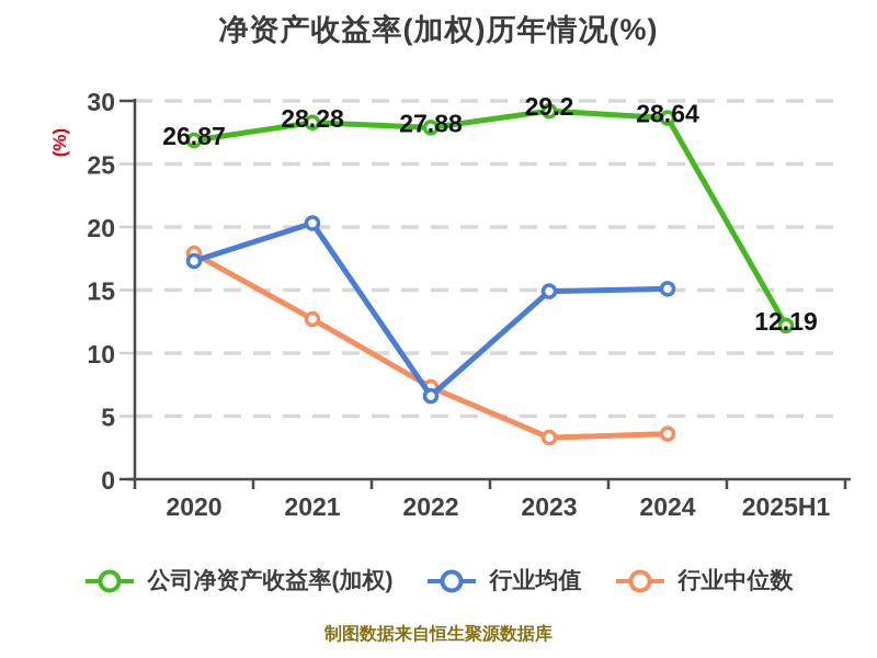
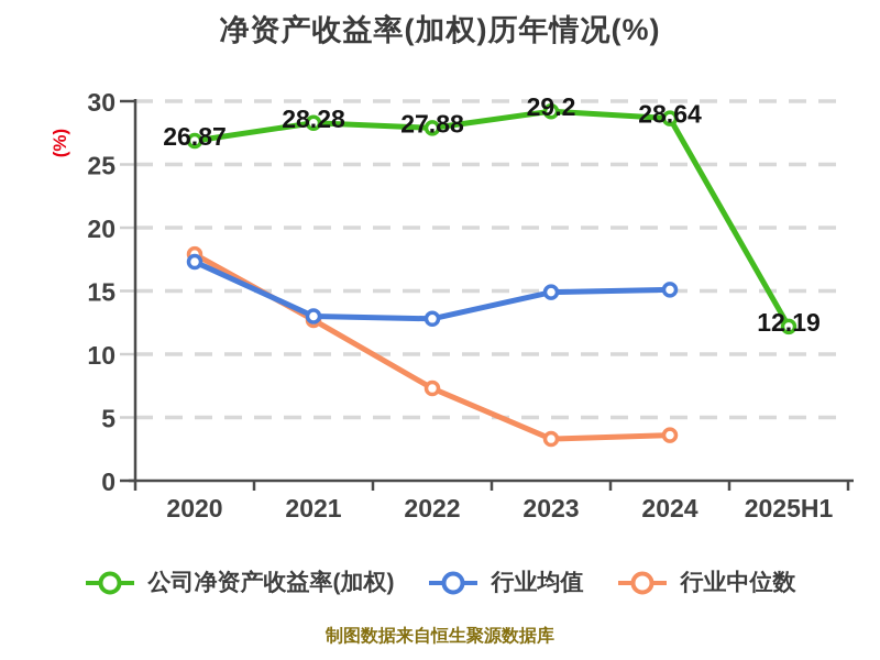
行业均值/2021: 20.3 -> 13.0
行业均值/2022: 6.6 -> 12.8
